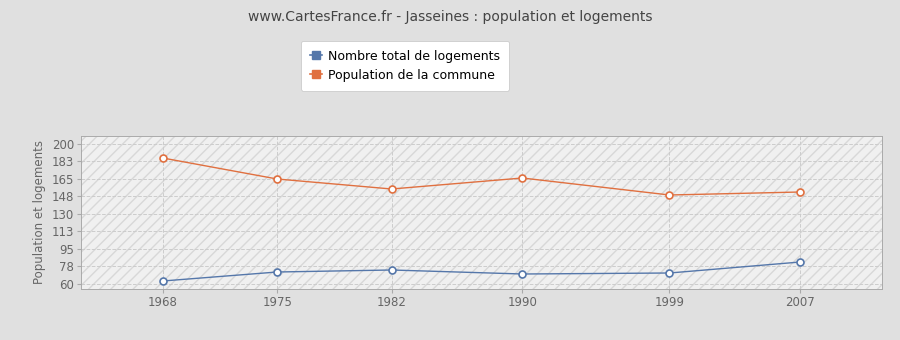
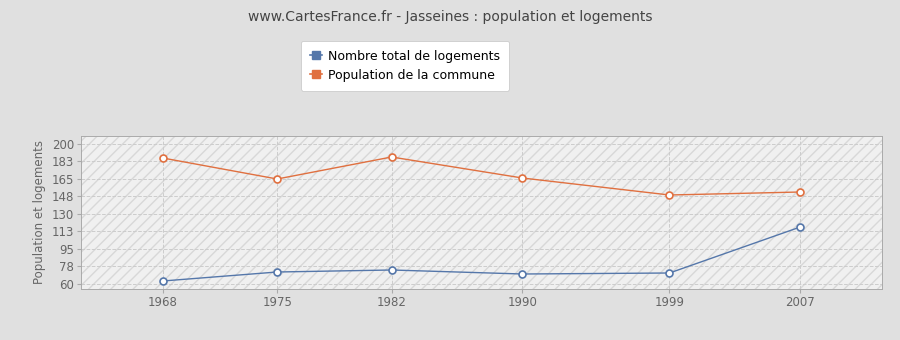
Population de la commune/1982: 155 -> 187
Nombre total de logements/2007: 82 -> 117
